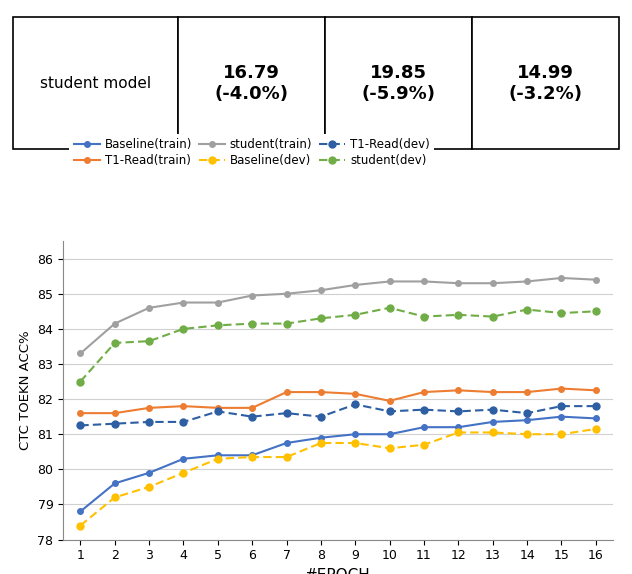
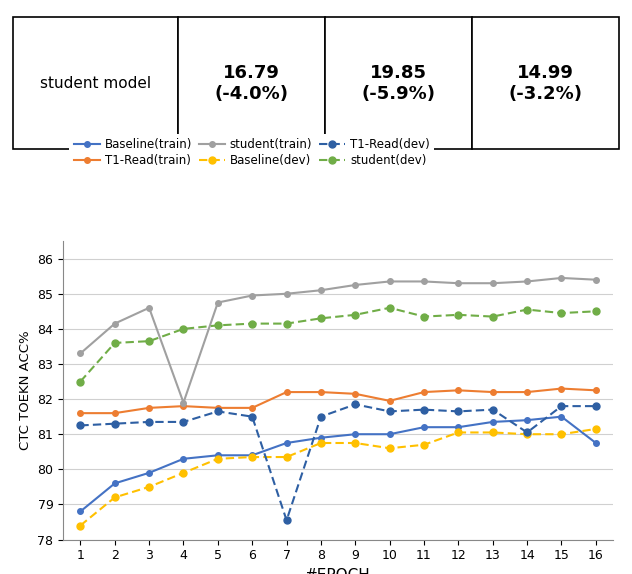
student(train)/4: 84.75 -> 81.90
T1-Read(dev)/7: 81.60 -> 78.55
T1-Read(dev)/14: 81.60 -> 81.05
Baseline(train)/16: 81.45 -> 80.75
